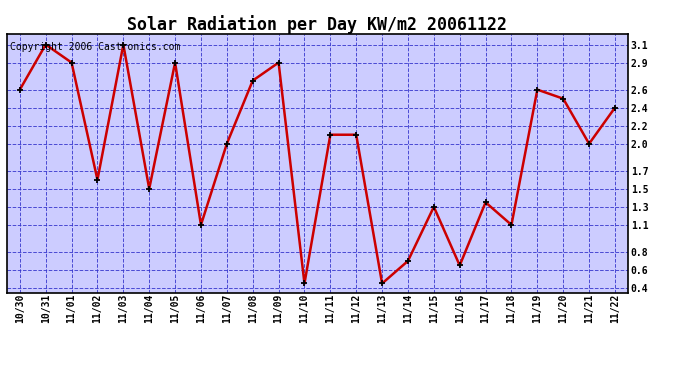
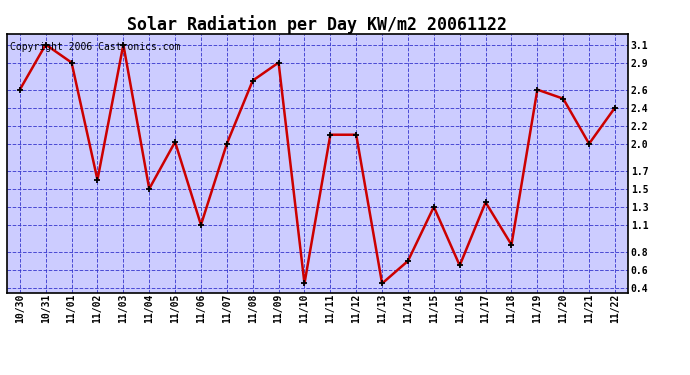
11/05: 2.90 -> 2.02
11/18: 1.10 -> 0.88
